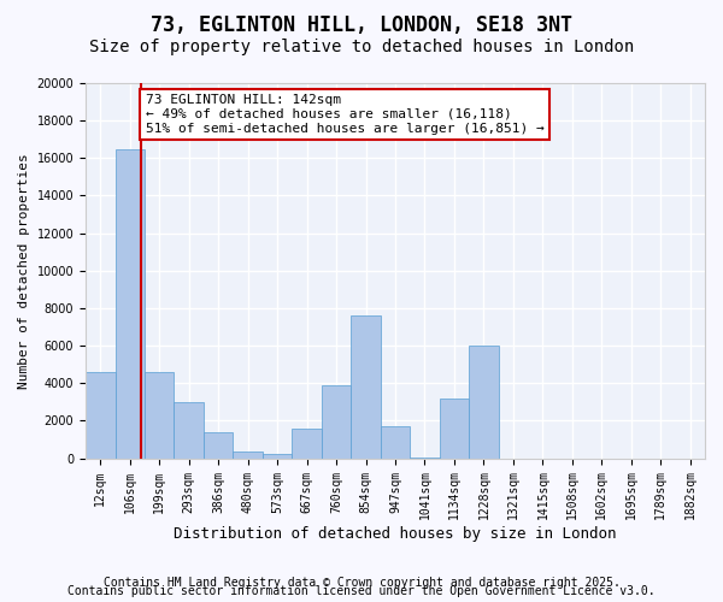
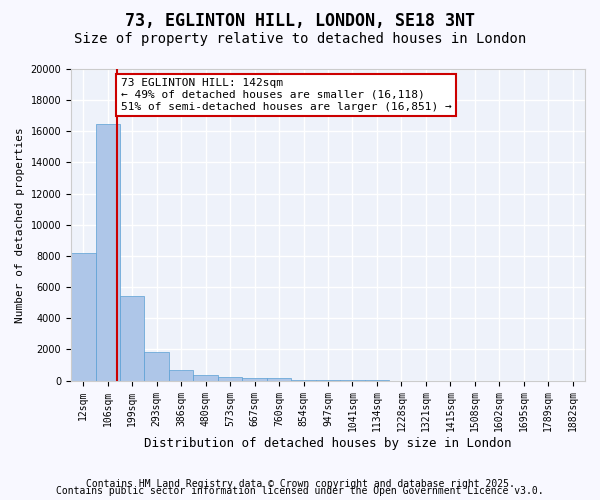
12sqm: 4600 -> 8200
199sqm: 4600 -> 5400
293sqm: 3000 -> 1800
386sqm: 1400 -> 700
667sqm: 1600 -> 200
760sqm: 3900 -> 200
854sqm: 7600 -> 0
947sqm: 1700 -> 0
1134sqm: 3200 -> 0
1228sqm: 6000 -> 0
